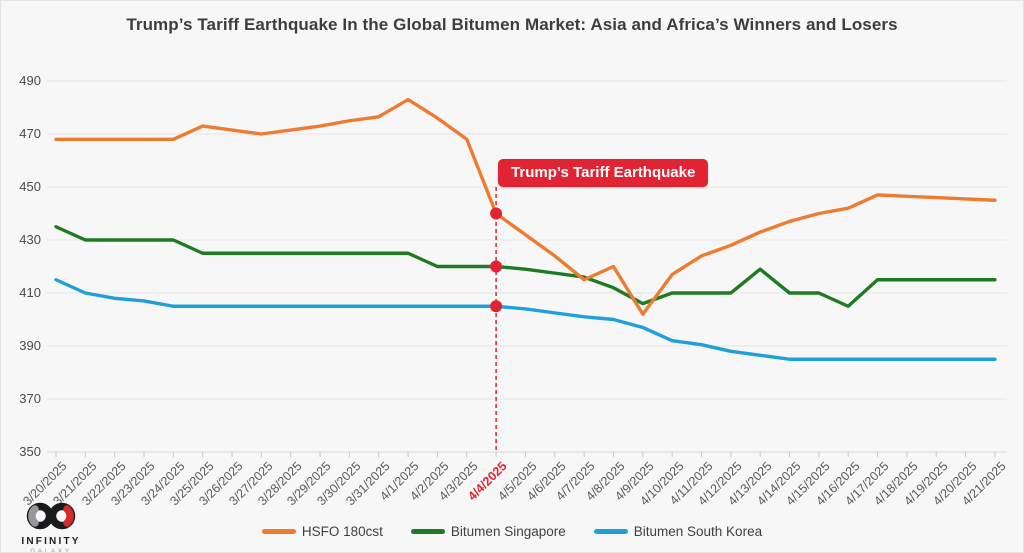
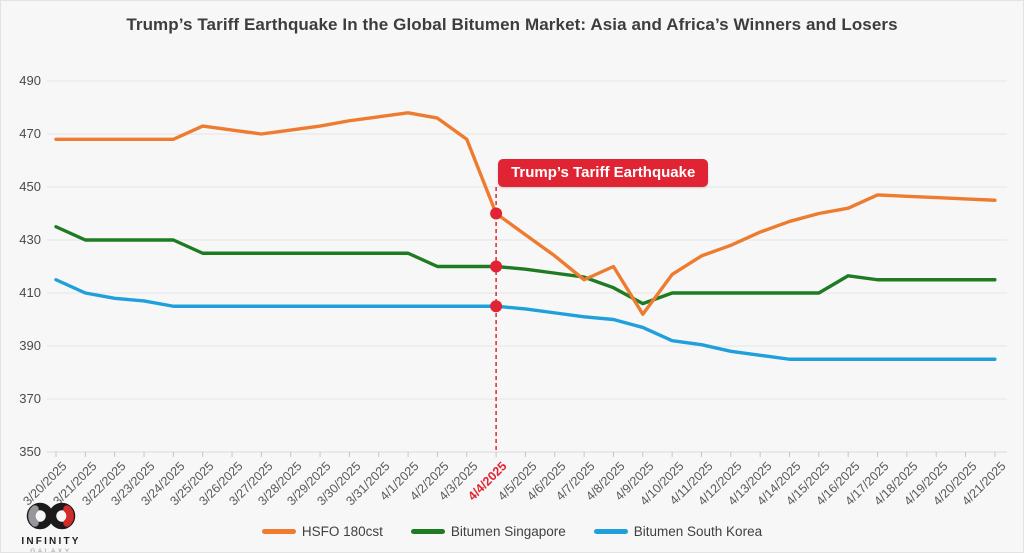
HSFO 180cst/4/1/2025: 483 -> 478
Bitumen Singapore/4/13/2025: 419 -> 410
Bitumen Singapore/4/16/2025: 405 -> 416
